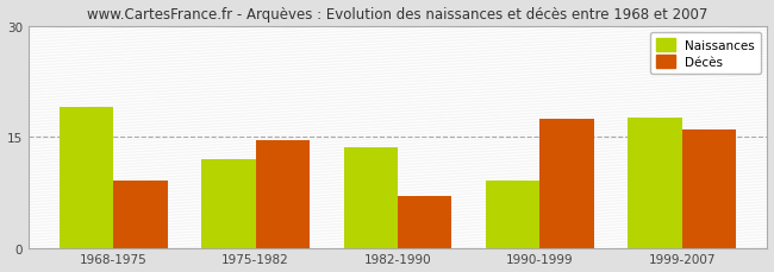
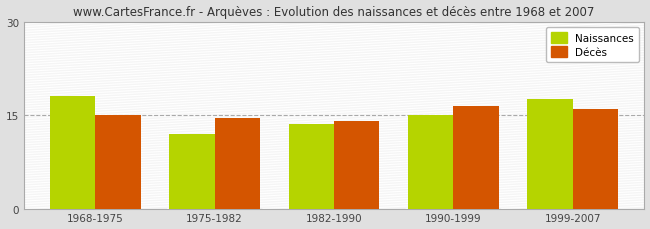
Naissances/1968-1975: 19.0 -> 18.0
Décès/1968-1975: 9.0 -> 15.0
Décès/1982-1990: 7.0 -> 14.0
Naissances/1990-1999: 9.0 -> 15.0
Décès/1990-1999: 17.4 -> 16.5
